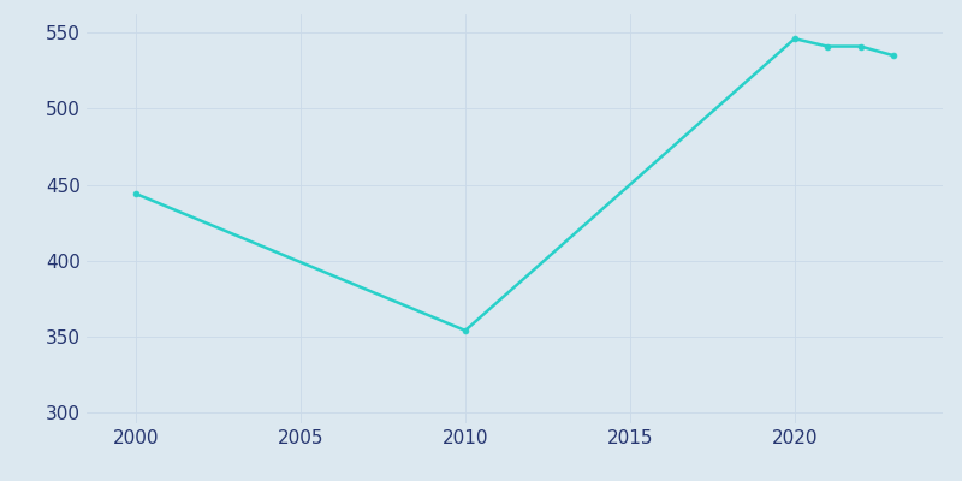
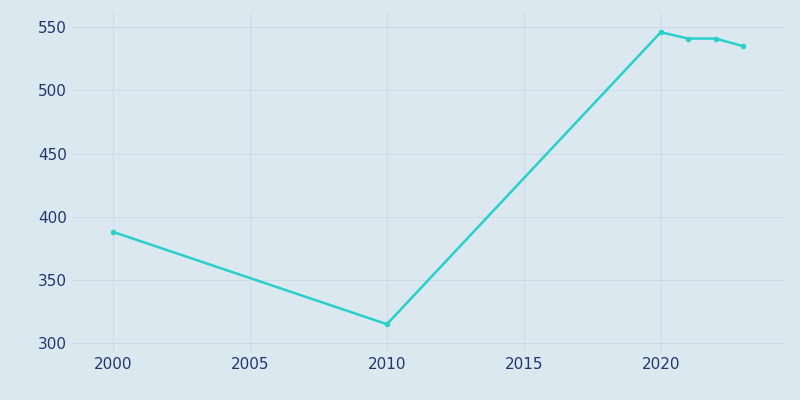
2000: 444 -> 388
2010: 354 -> 315
